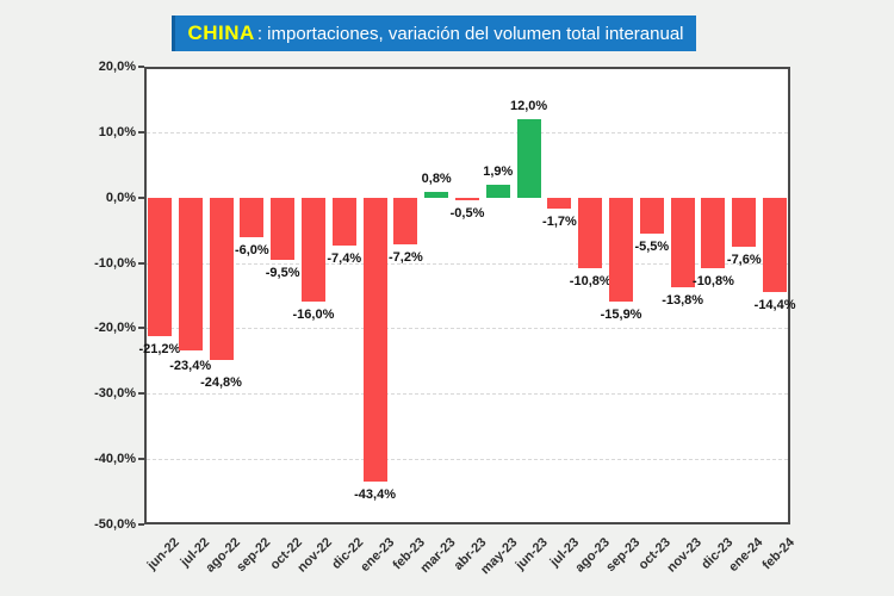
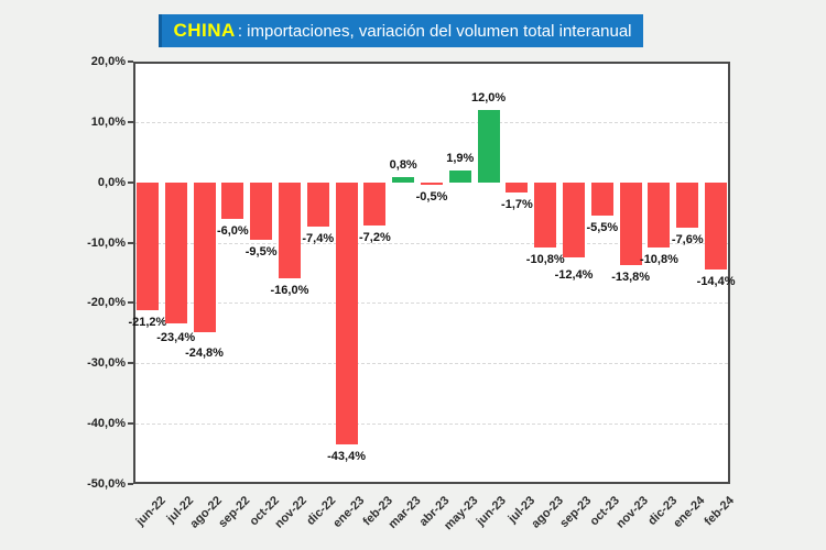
sep-23: -15,9% -> -12,4%
